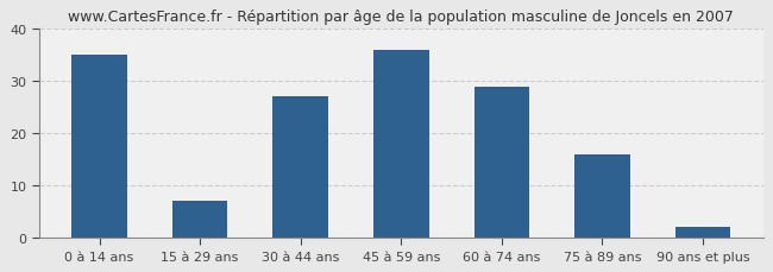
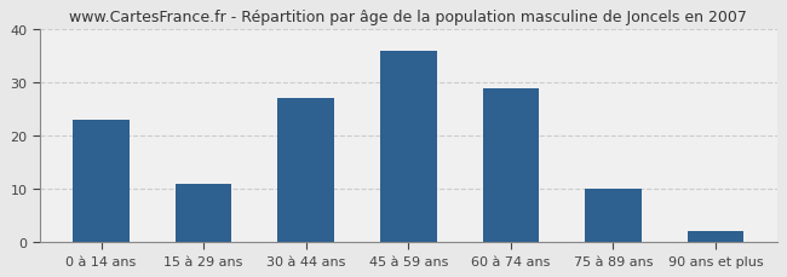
0 à 14 ans: 35 -> 23
15 à 29 ans: 7 -> 11
75 à 89 ans: 16 -> 10
